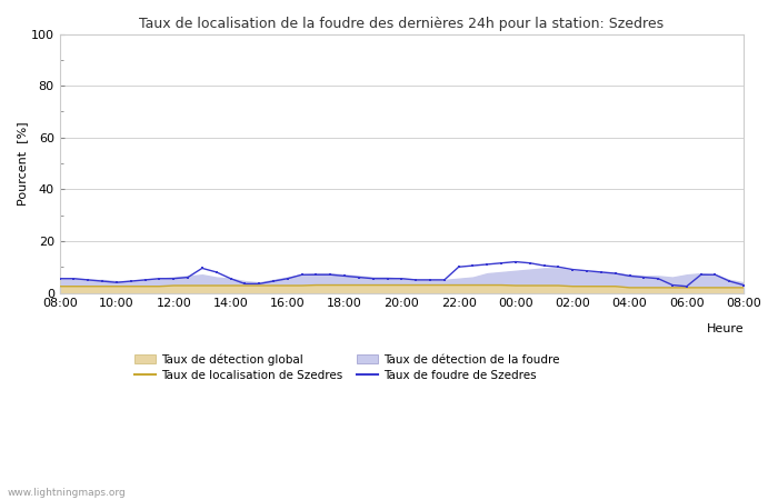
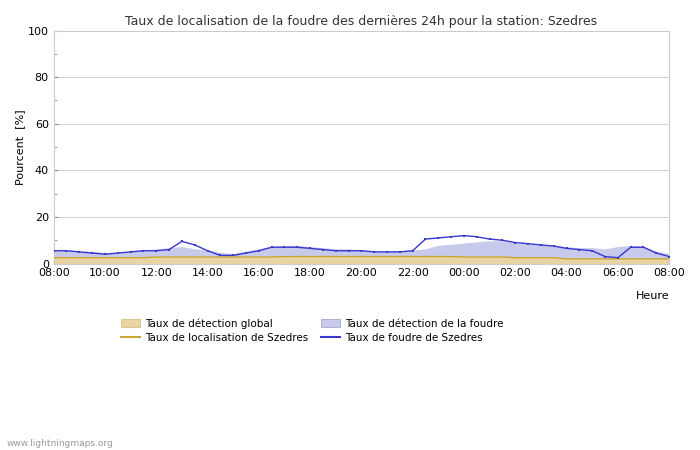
Taux de foudre de Szedres/22:00: 10.0 -> 5.5
